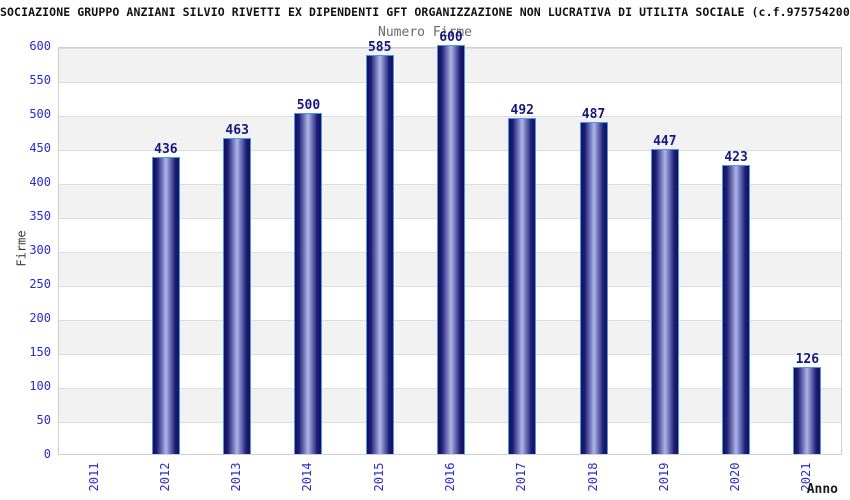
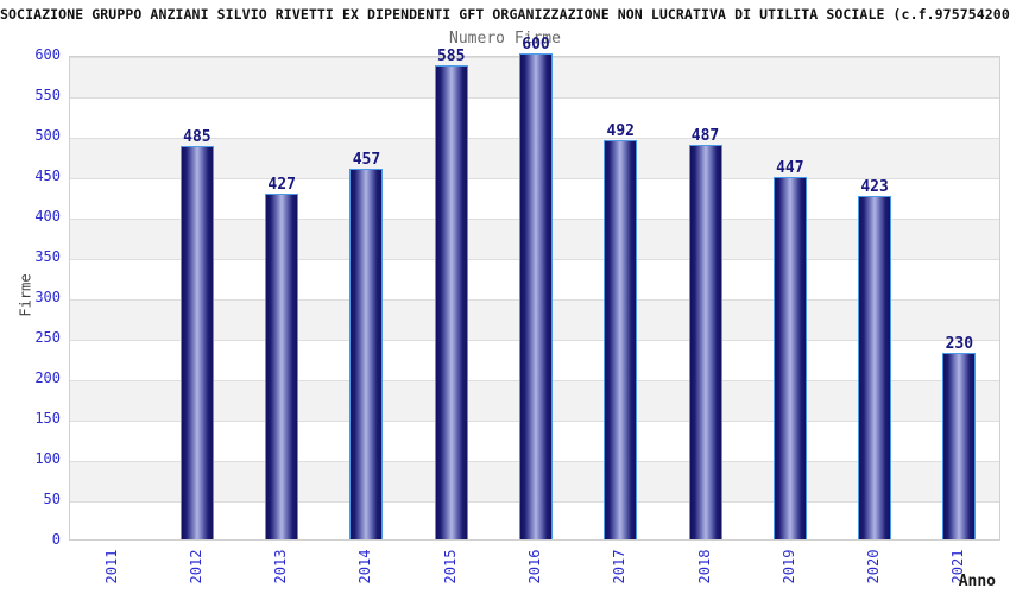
2012: 436 -> 485
2013: 463 -> 427
2014: 500 -> 457
2021: 126 -> 230
